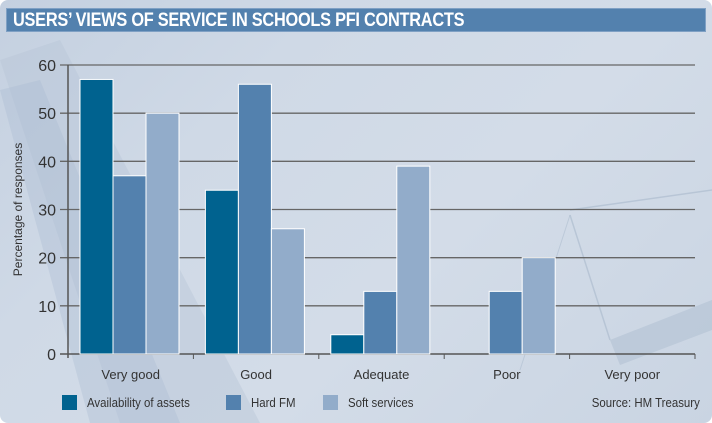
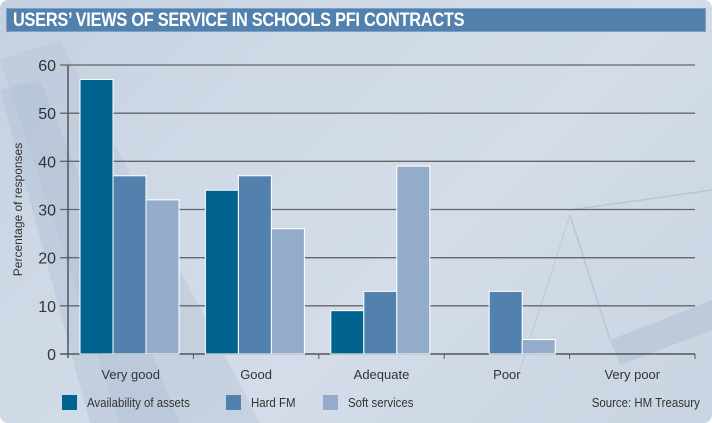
Soft services/Very good: 50 -> 32
Hard FM/Good: 56 -> 37
Availability of assets/Adequate: 4 -> 9
Soft services/Poor: 20 -> 3
